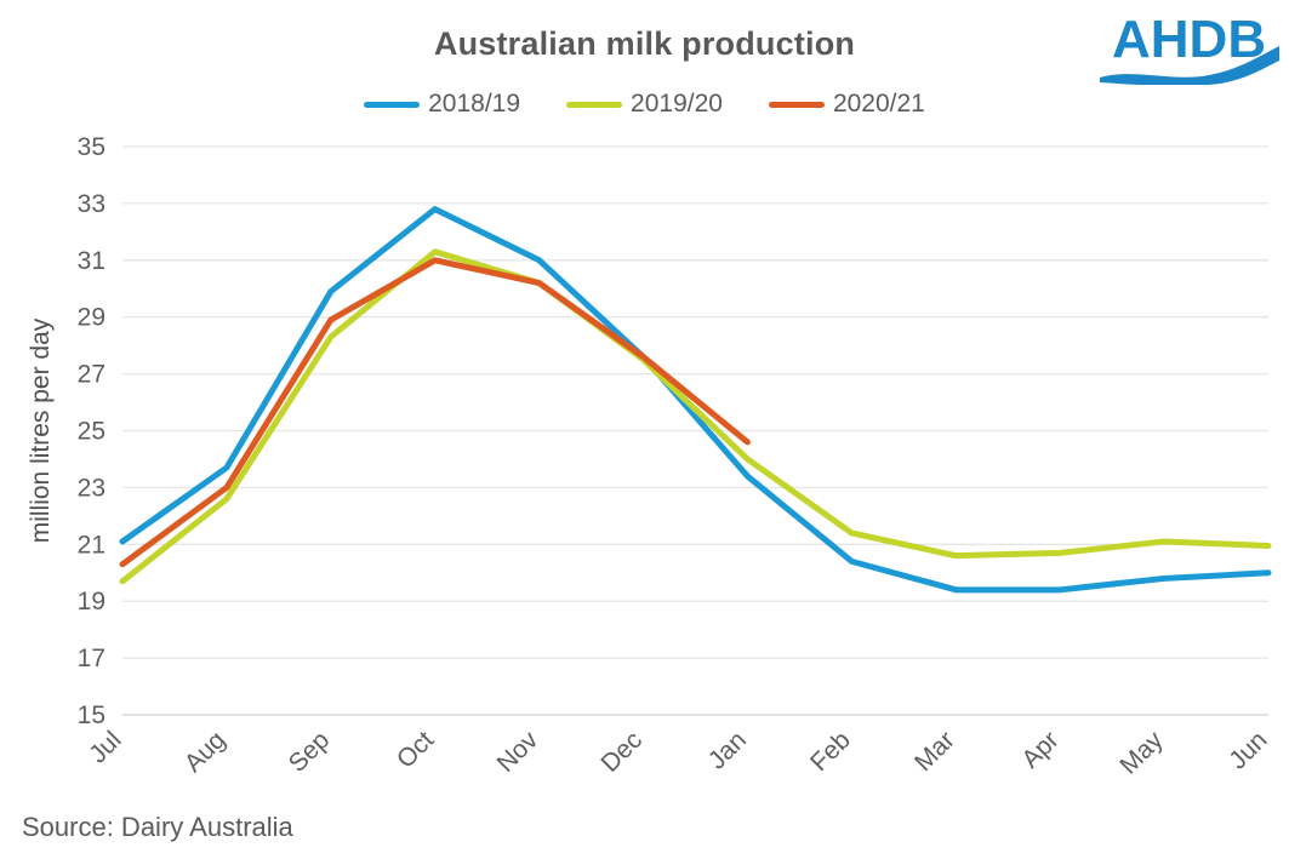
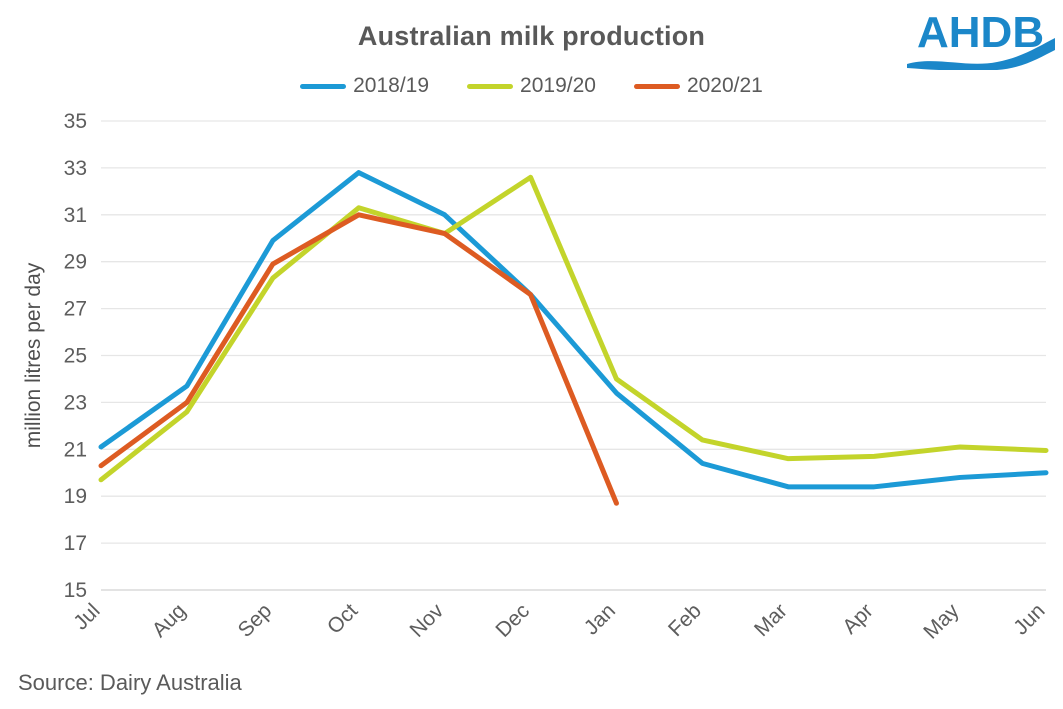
2019/20/Dec: 27.5 -> 32.6
2020/21/Jan: 24.6 -> 18.7
